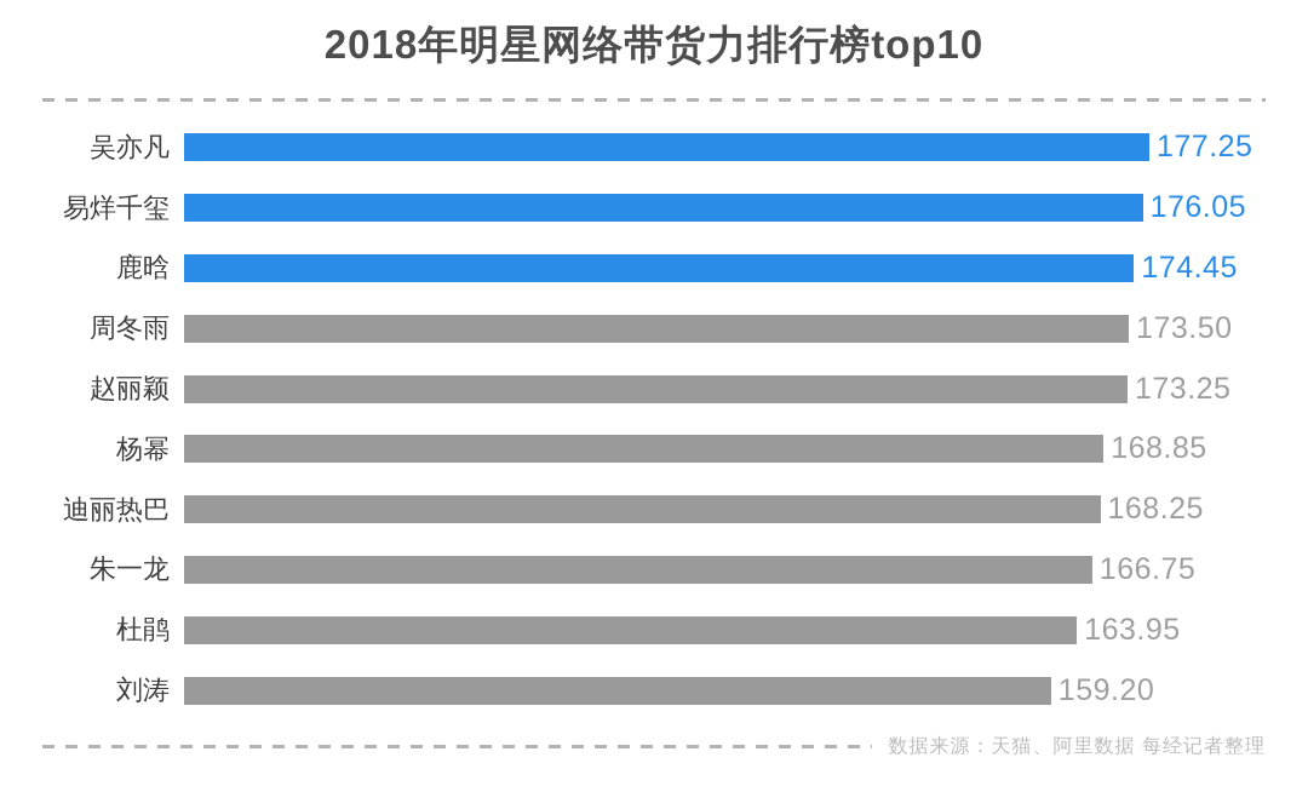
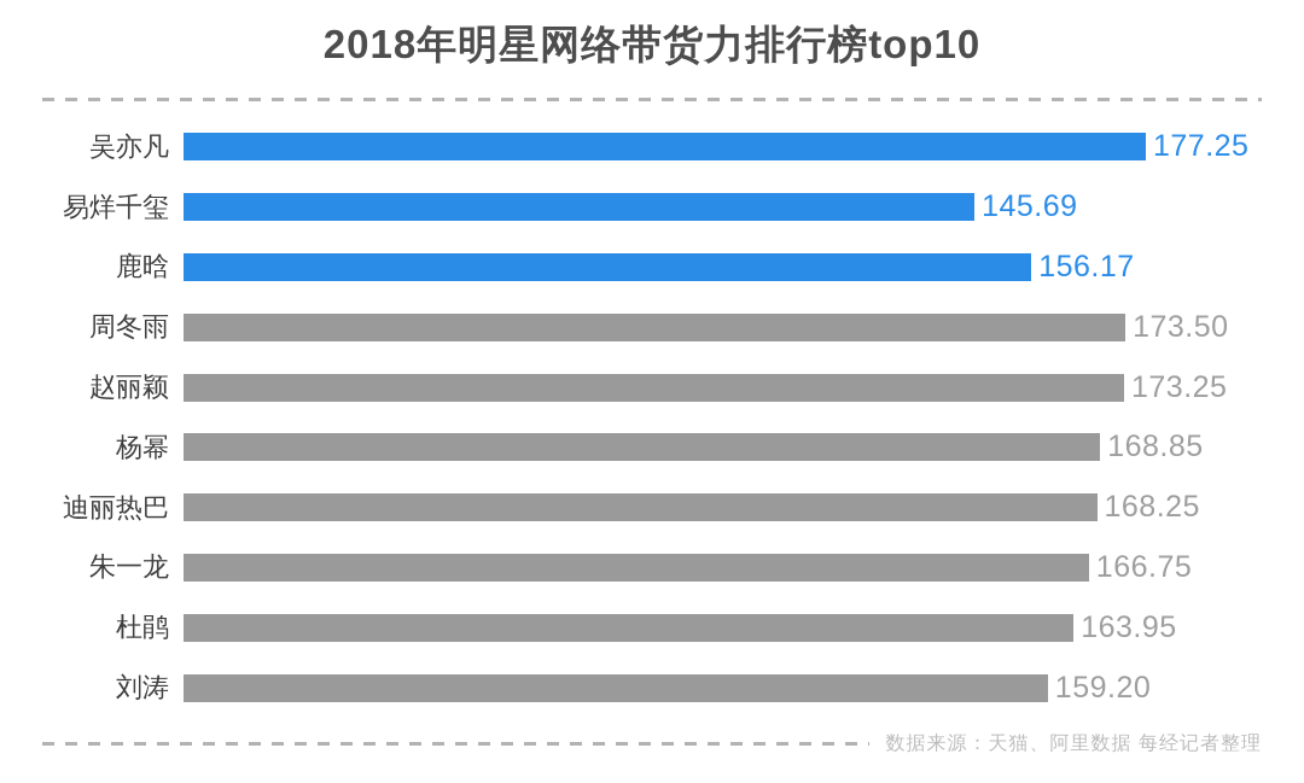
易烊千玺: 176.05 -> 145.69
鹿晗: 174.45 -> 156.17
